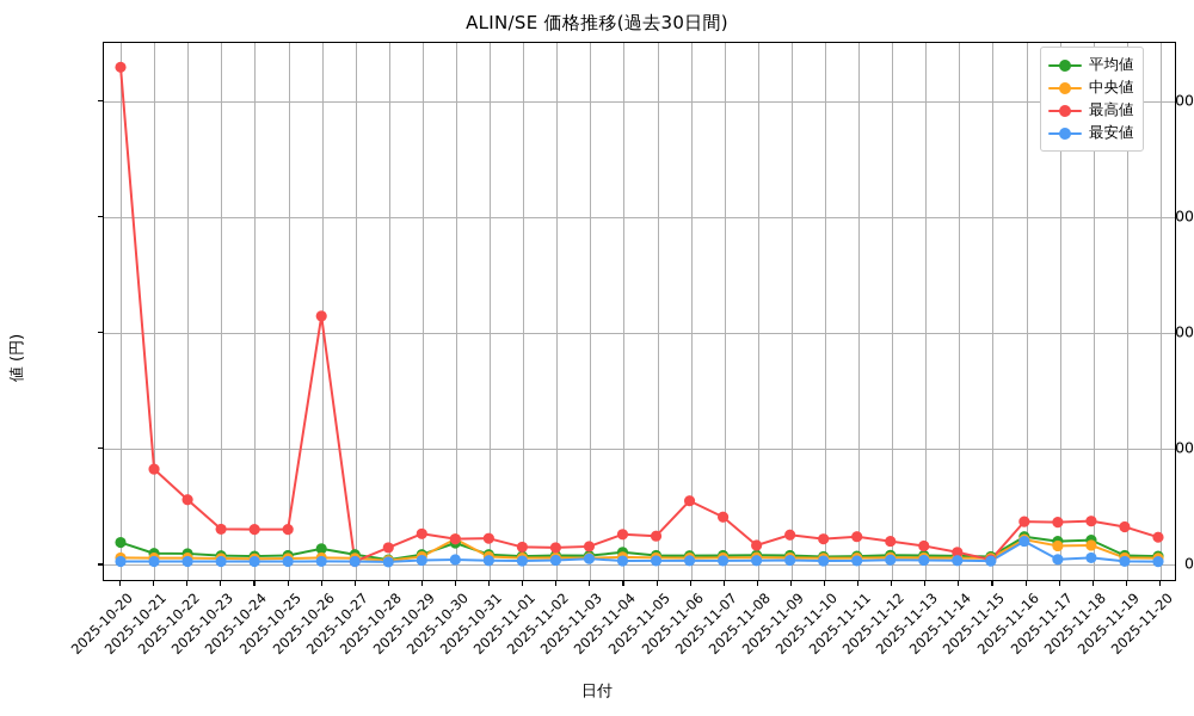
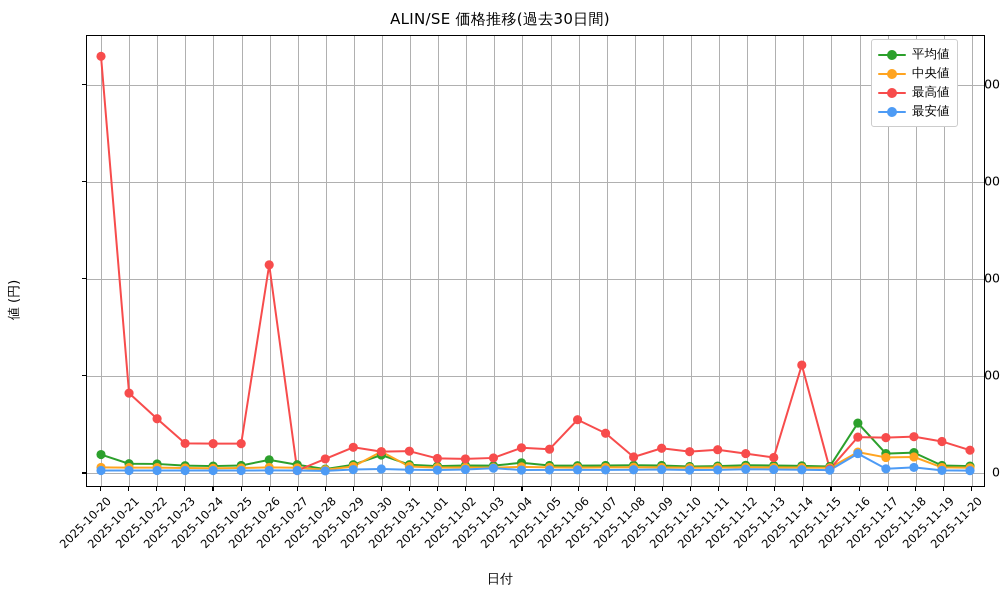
最高値/2025-11-14: 1000 -> 11000
平均値/2025-11-16: 2000 -> 5000
